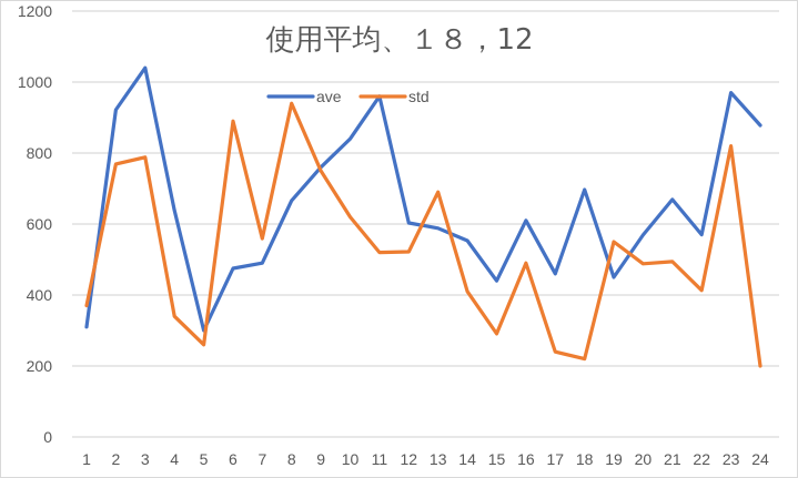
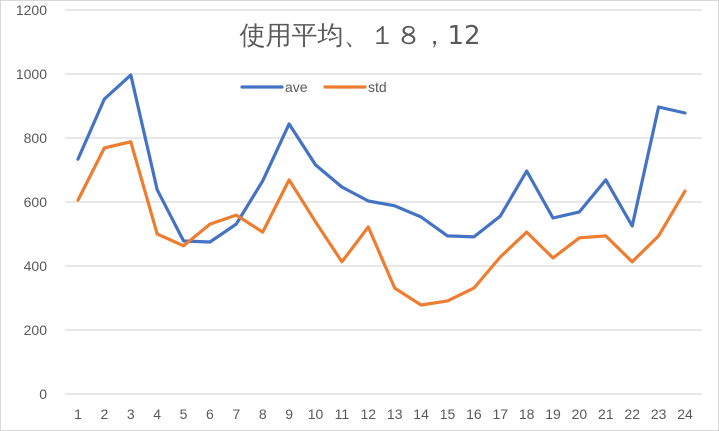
ave/1: 310 -> 730
std/1: 370 -> 610
ave/3: 1040 -> 1000
std/4: 340 -> 500
ave/5: 300 -> 480
std/5: 260 -> 460
std/6: 890 -> 530
ave/7: 490 -> 530
std/8: 940 -> 510
ave/9: 760 -> 840
std/9: 750 -> 670
ave/10: 840 -> 720
std/10: 620 -> 540
ave/11: 960 -> 650
std/11: 520 -> 410
std/13: 690 -> 330
std/14: 410 -> 280
ave/15: 440 -> 490
ave/16: 610 -> 490
std/16: 490 -> 330
ave/17: 460 -> 560
std/17: 240 -> 430
std/18: 220 -> 510
ave/19: 450 -> 550
std/19: 550 -> 420
ave/22: 570 -> 520
ave/23: 970 -> 900
std/23: 820 -> 490
std/24: 200 -> 630
